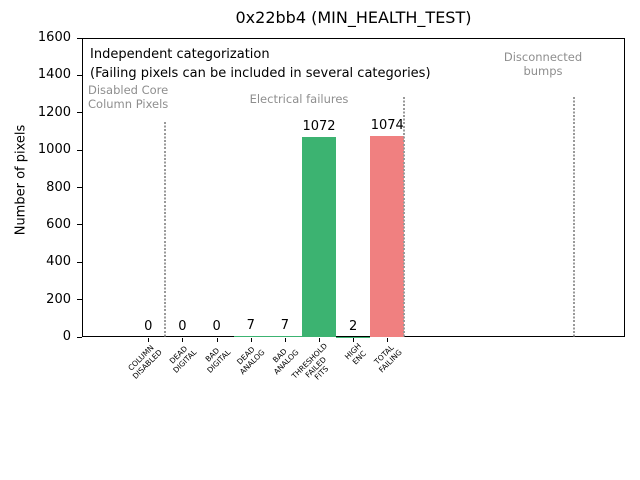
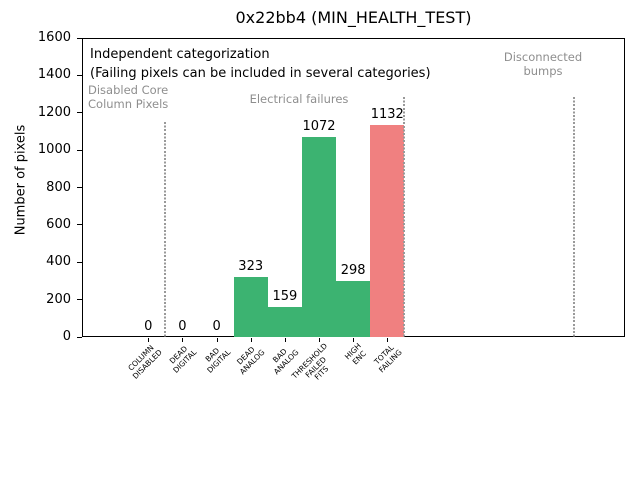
DEAD ANALOG: 7 -> 323
BAD ANALOG: 7 -> 159
HIGH ENC: 2 -> 298
TOTAL FAILING: 1074 -> 1132
